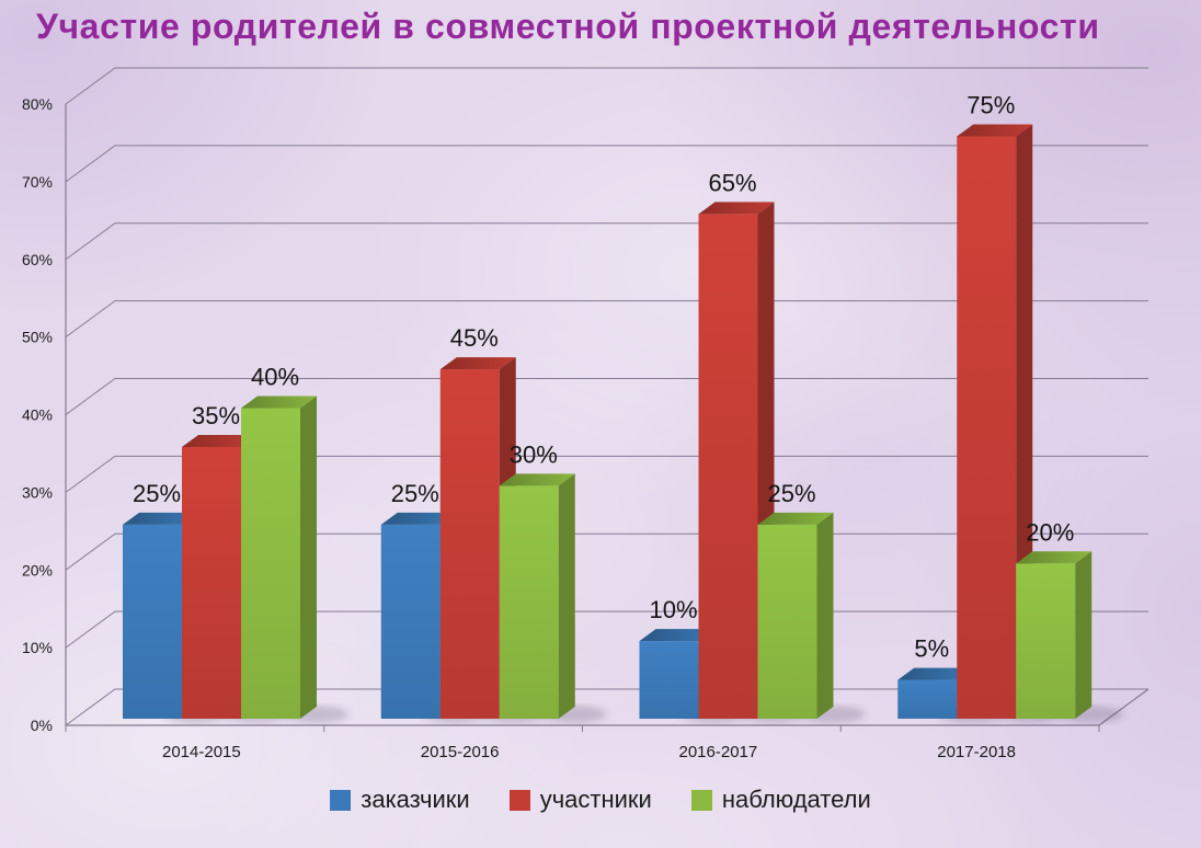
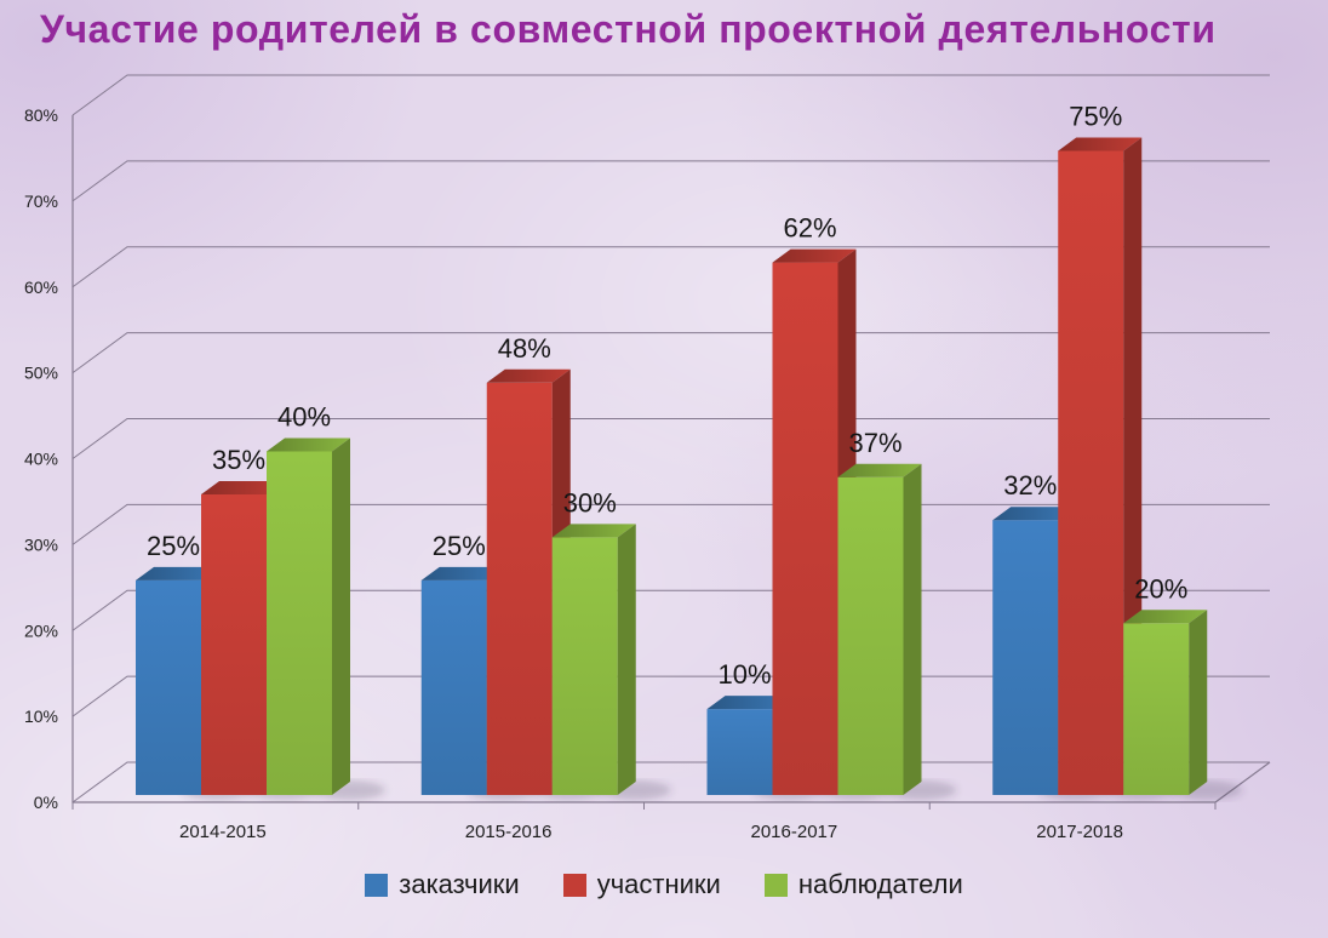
участники/2015-2016: 45% -> 48%
участники/2016-2017: 65% -> 62%
наблюдатели/2016-2017: 25% -> 37%
заказчики/2017-2018: 5% -> 32%
